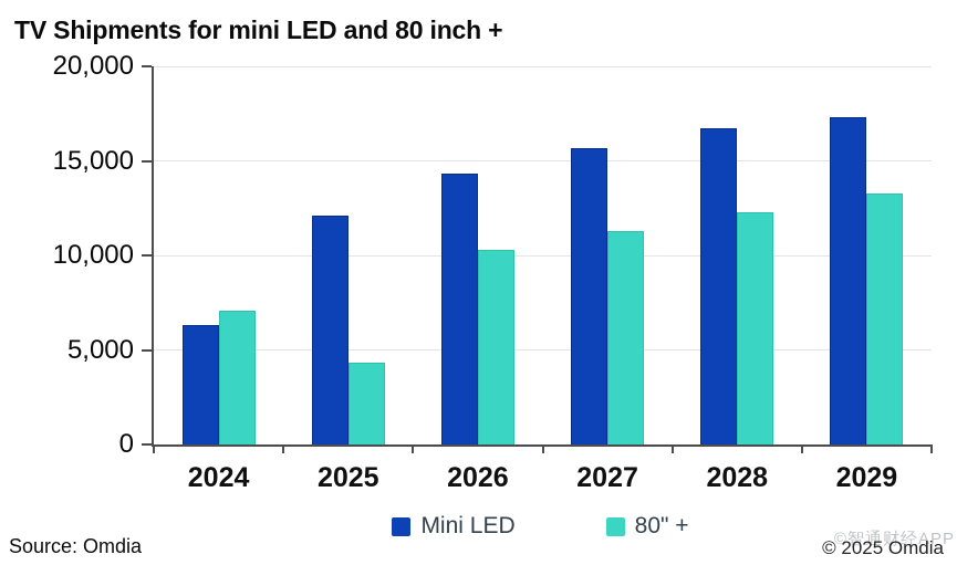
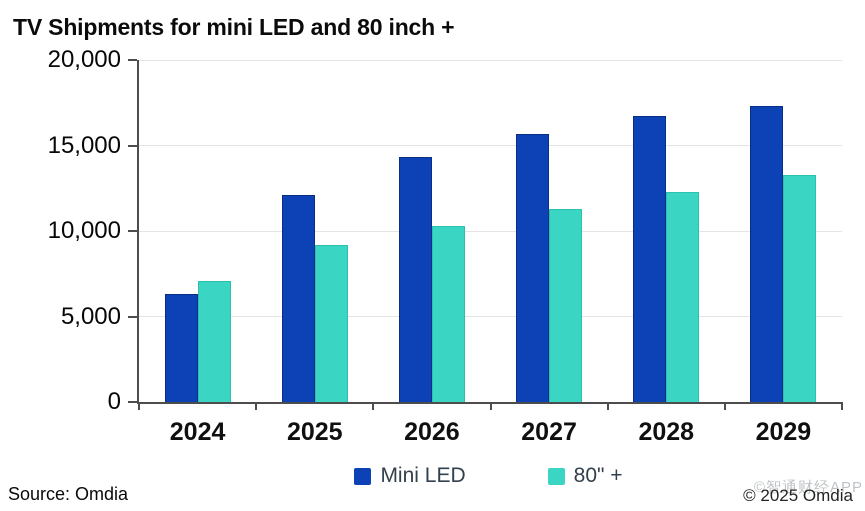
80" +/2025: 4300 -> 9200
